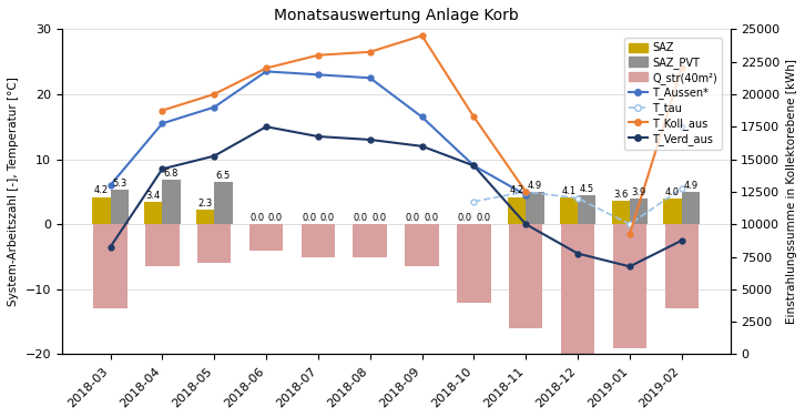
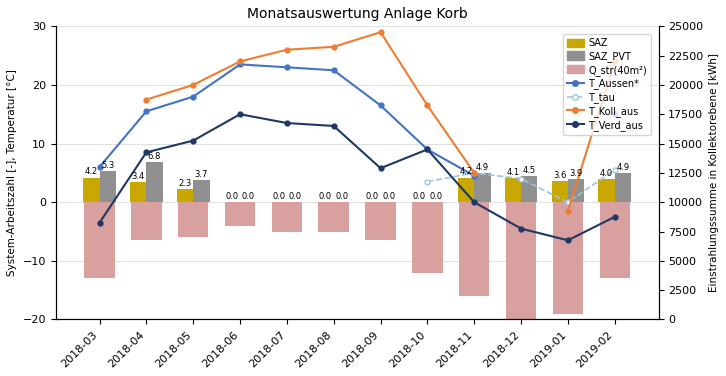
SAZ_PVT/2018-05: 6.5 -> 3.7
T_Verd_aus/2018-09: 12.0 -> 5.8
